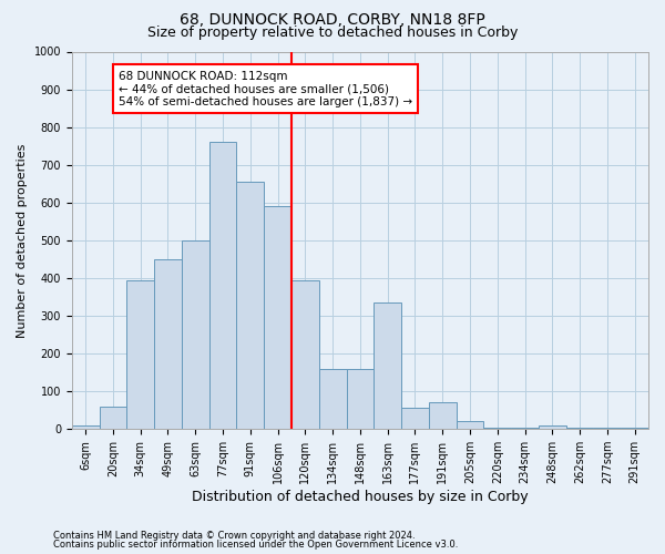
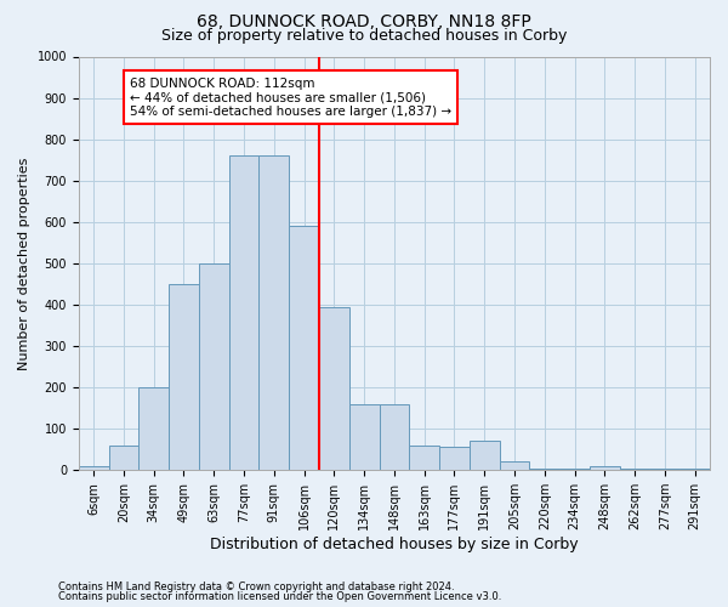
34sqm: 395 -> 200
91sqm: 655 -> 760
163sqm: 335 -> 60
